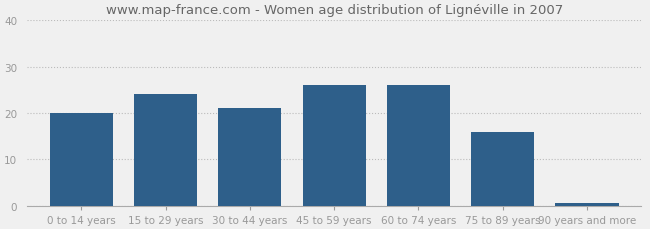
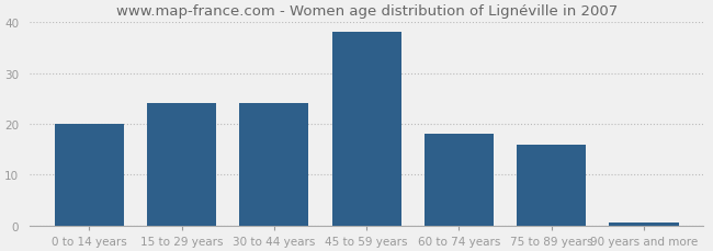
30 to 44 years: 21.0 -> 24.0
45 to 59 years: 26.0 -> 38.0
60 to 74 years: 26.0 -> 18.0
